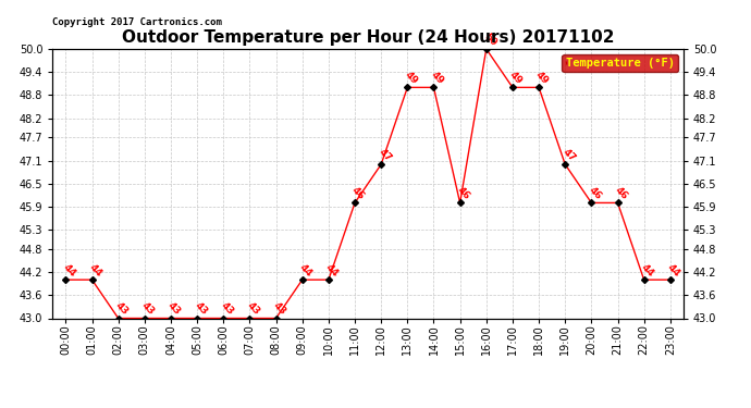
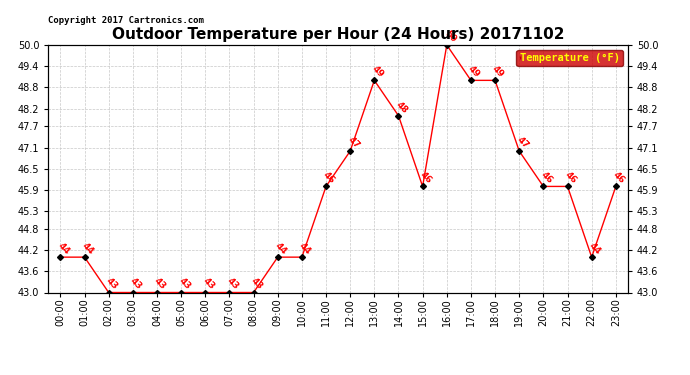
14:00: 49 -> 48
23:00: 44 -> 46
